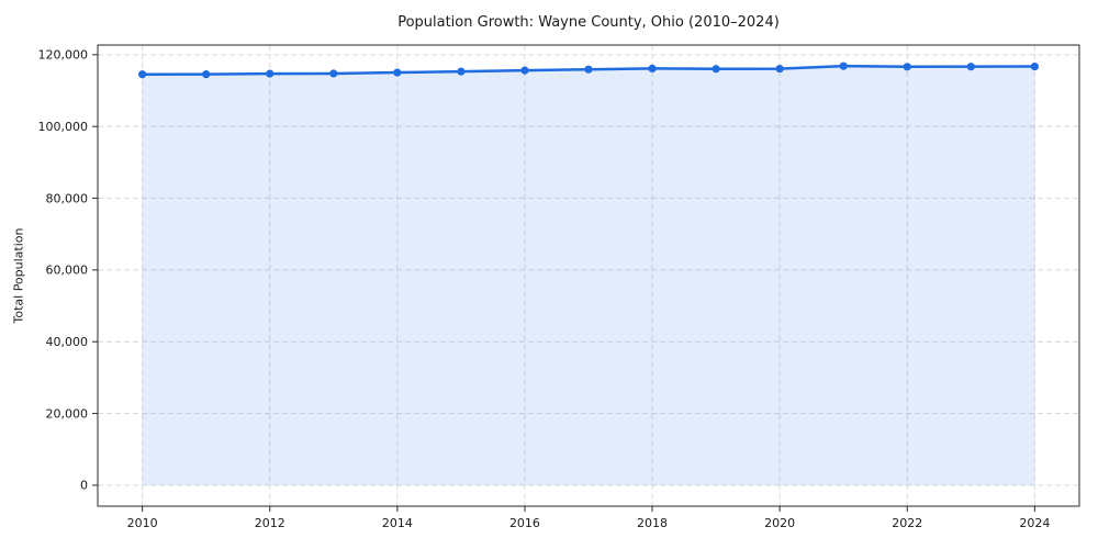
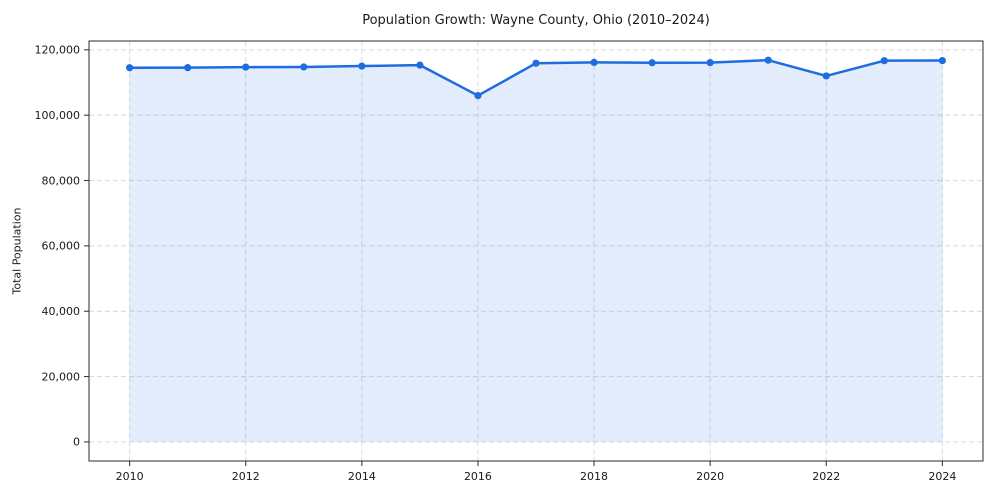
2016: 116000 -> 106000
2022: 117000 -> 112000
